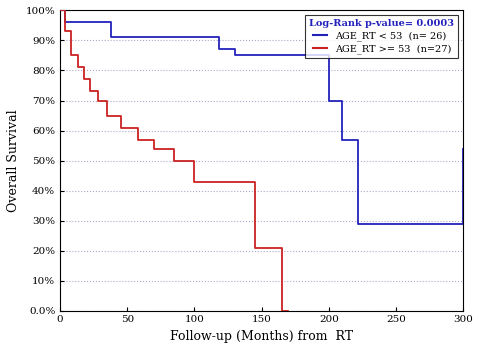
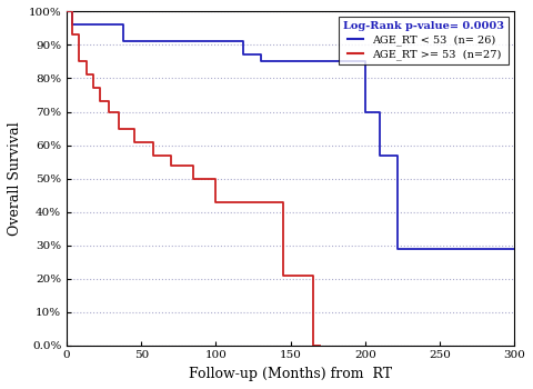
AGE_RT < 53 (n= 26)/300: 54% -> 29%
